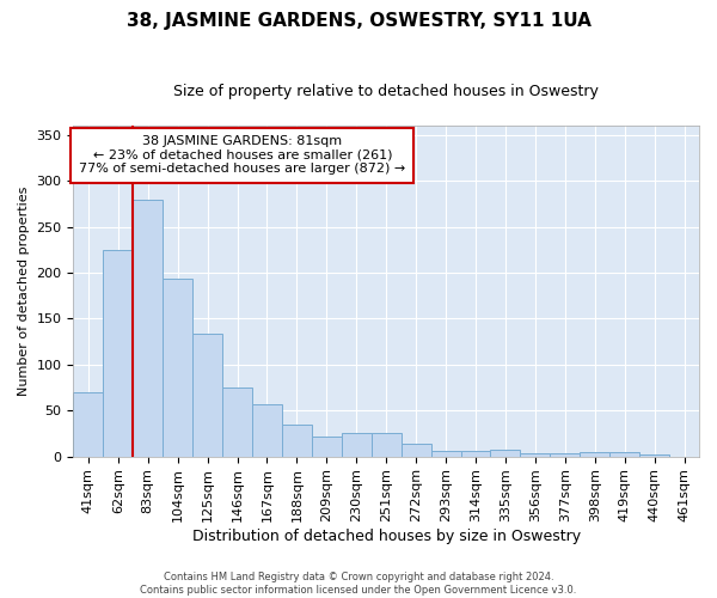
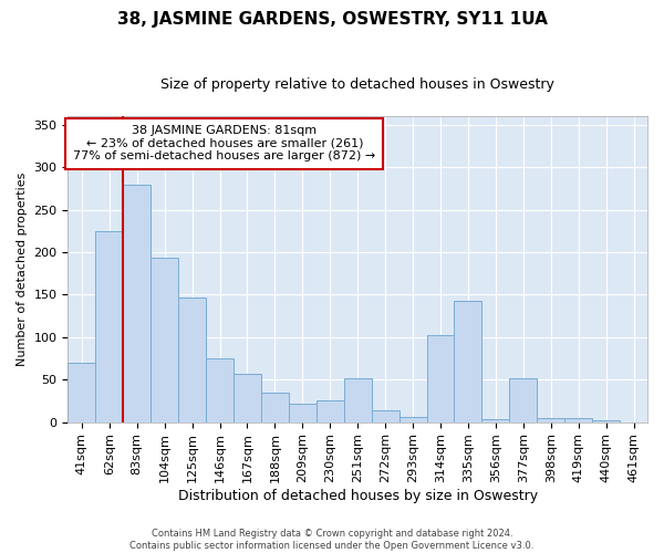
125sqm: 133 -> 146
251sqm: 25 -> 52
314sqm: 6 -> 102
335sqm: 7 -> 142
377sqm: 4 -> 52
